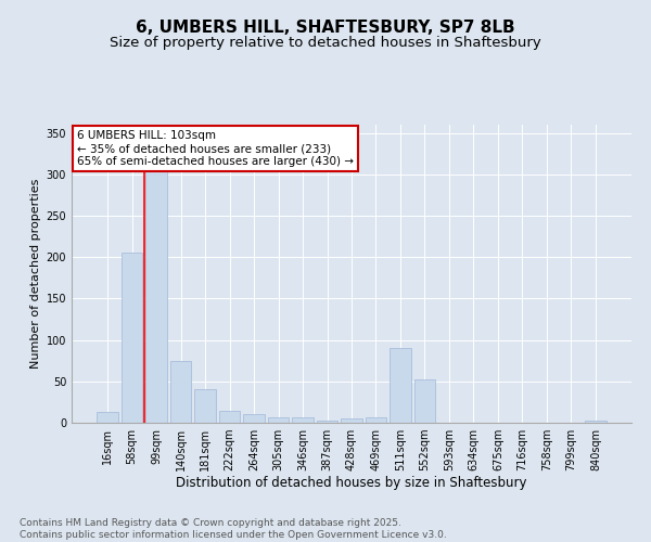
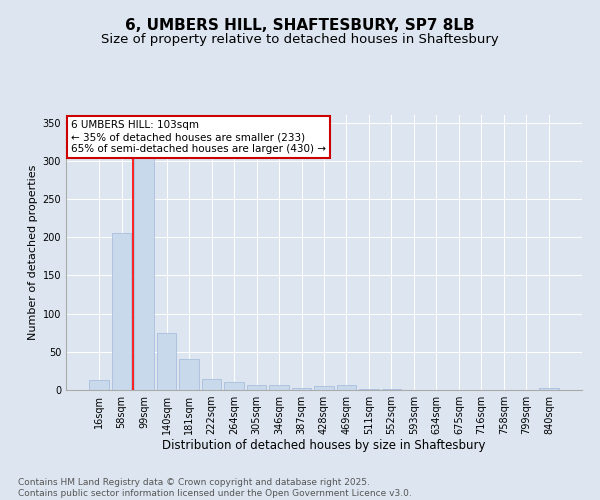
511sqm: 90 -> 1
552sqm: 52 -> 1
